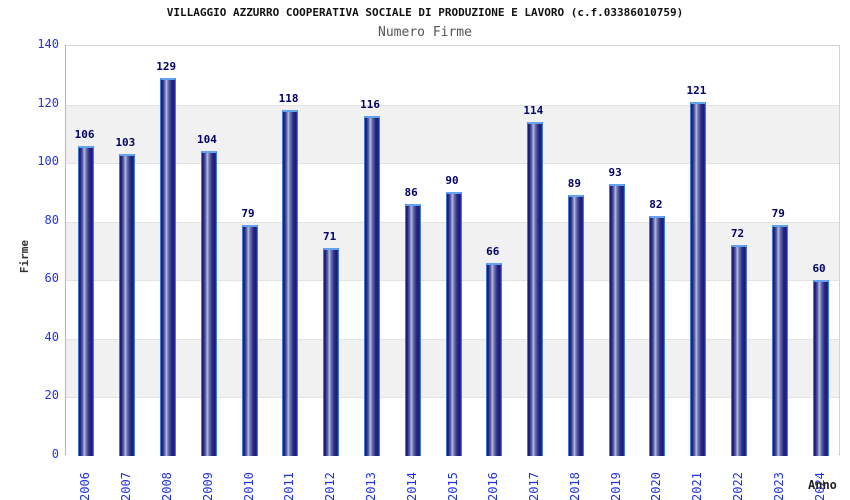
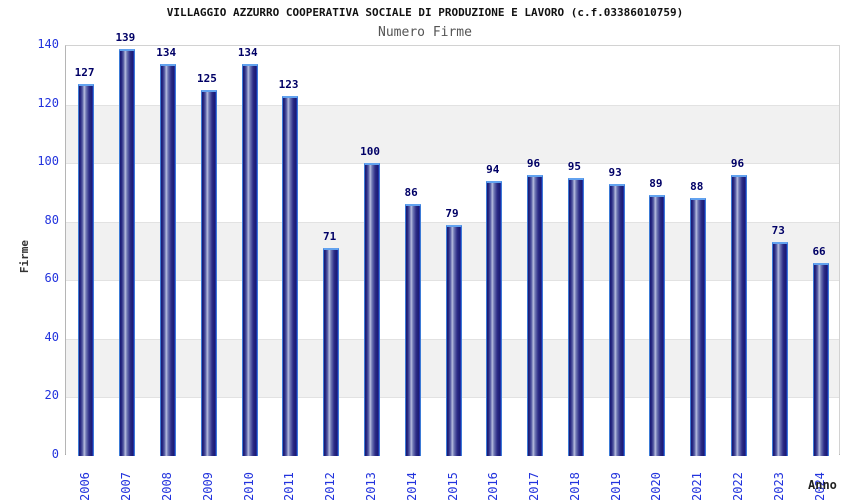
2006: 106 -> 127
2007: 103 -> 139
2008: 129 -> 134
2009: 104 -> 125
2010: 79 -> 134
2011: 118 -> 123
2013: 116 -> 100
2015: 90 -> 79
2016: 66 -> 94
2017: 114 -> 96
2018: 89 -> 95
2020: 82 -> 89
2021: 121 -> 88
2022: 72 -> 96
2023: 79 -> 73
2024: 60 -> 66
